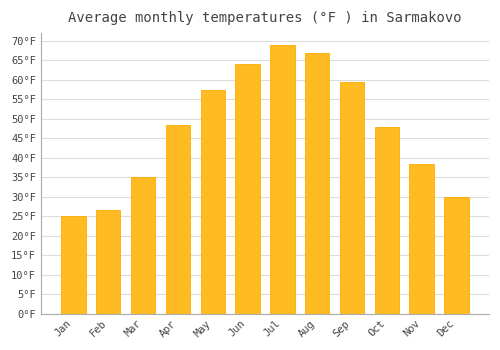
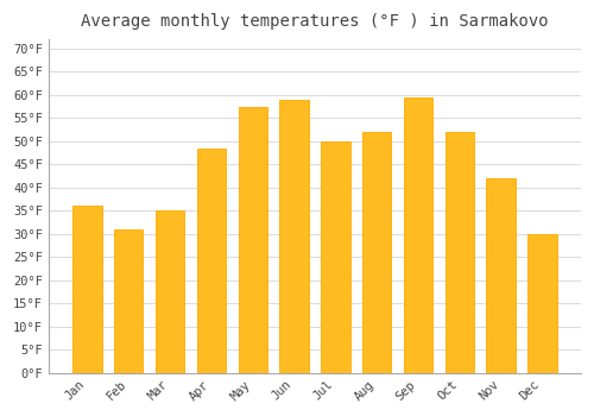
Jan: 25.0°F -> 36.0°F
Feb: 26.5°F -> 31.0°F
Jun: 64.0°F -> 59.0°F
Jul: 69.0°F -> 50.0°F
Aug: 67.0°F -> 52.0°F
Oct: 48.0°F -> 52.0°F
Nov: 38.5°F -> 42.0°F
